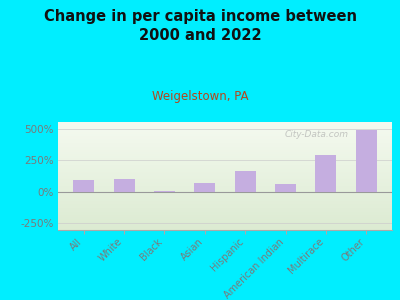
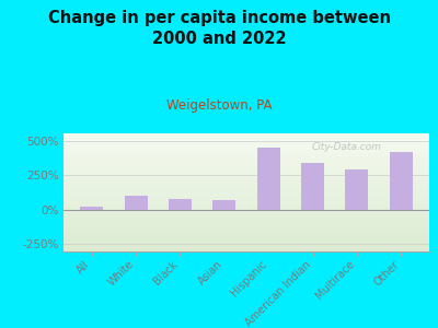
All: 100% -> 20%
Black: 10% -> 80%
Hispanic: 160% -> 450%
American Indian: 60% -> 340%
Other: 490% -> 420%
